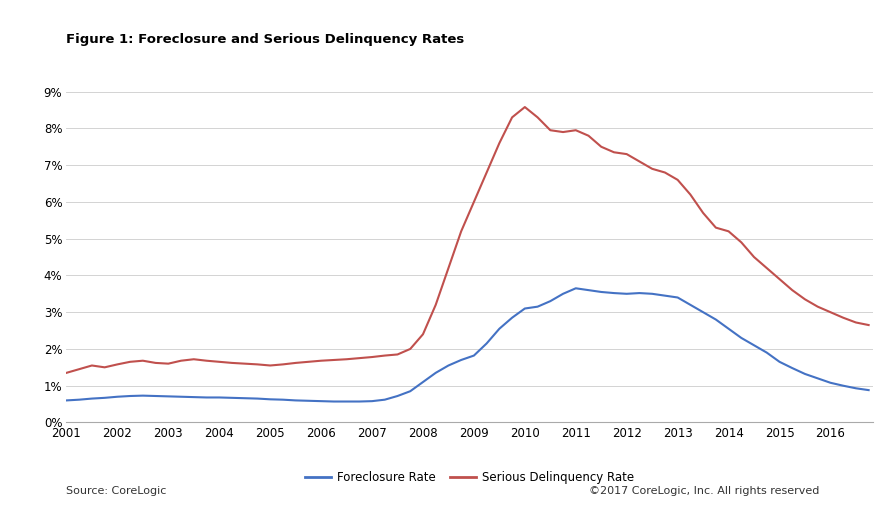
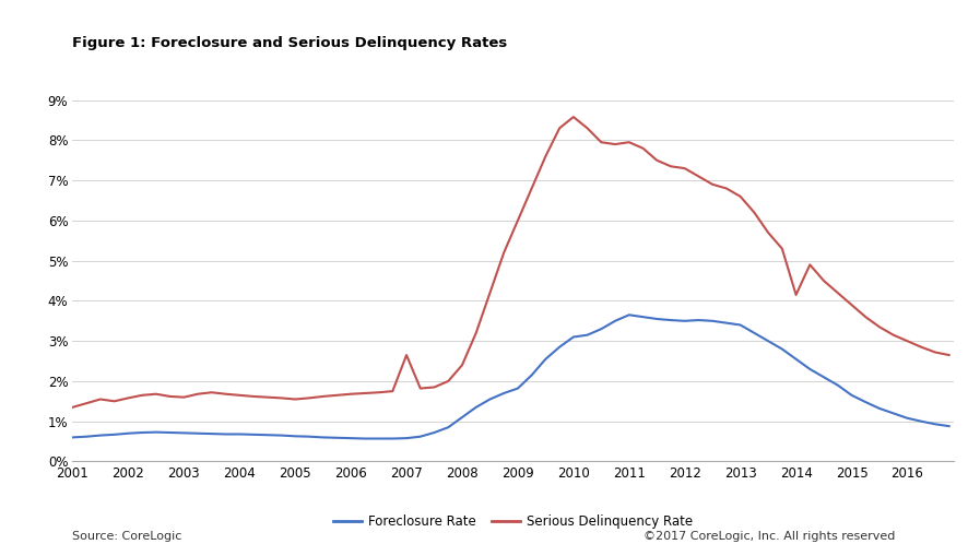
Serious Delinquency Rate/2007: 1.78% -> 2.65%
Serious Delinquency Rate/2014: 5.20% -> 4.15%
